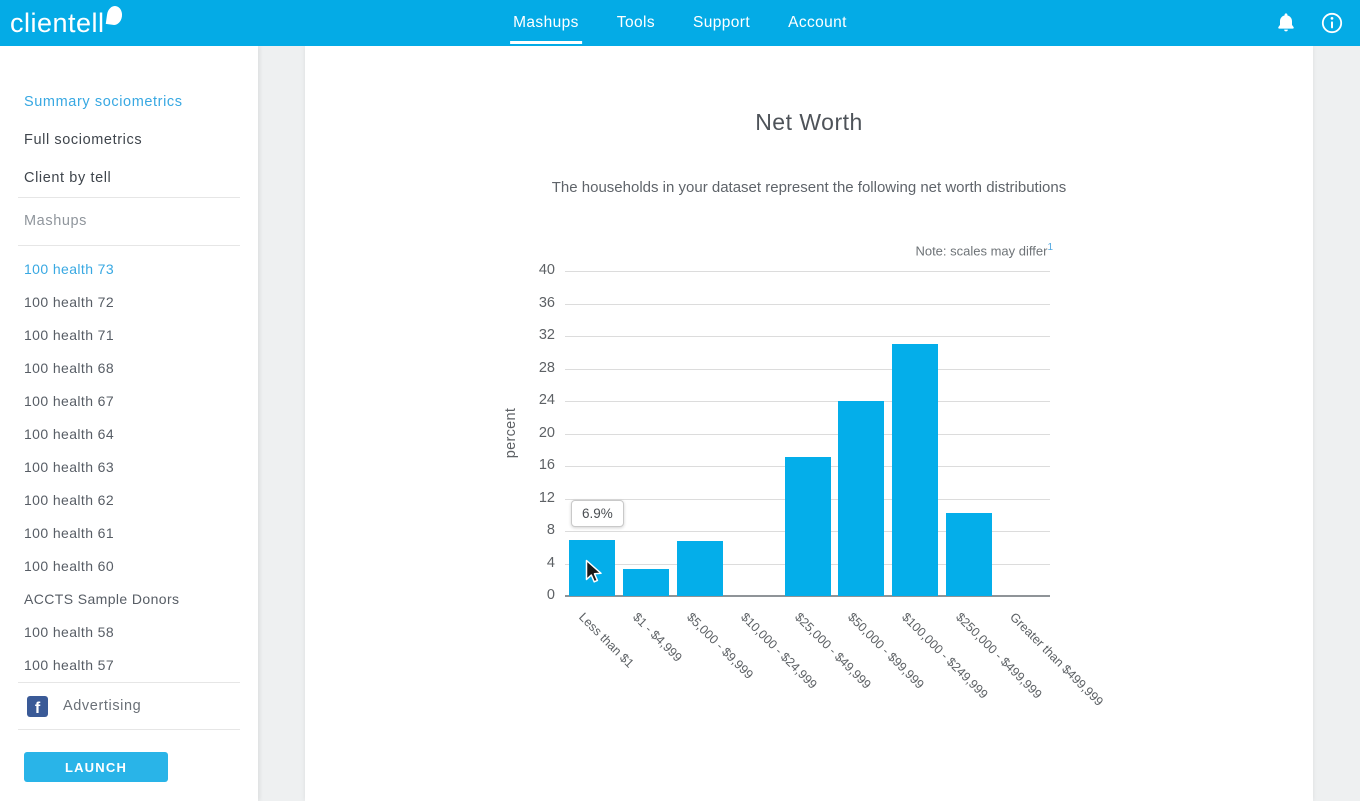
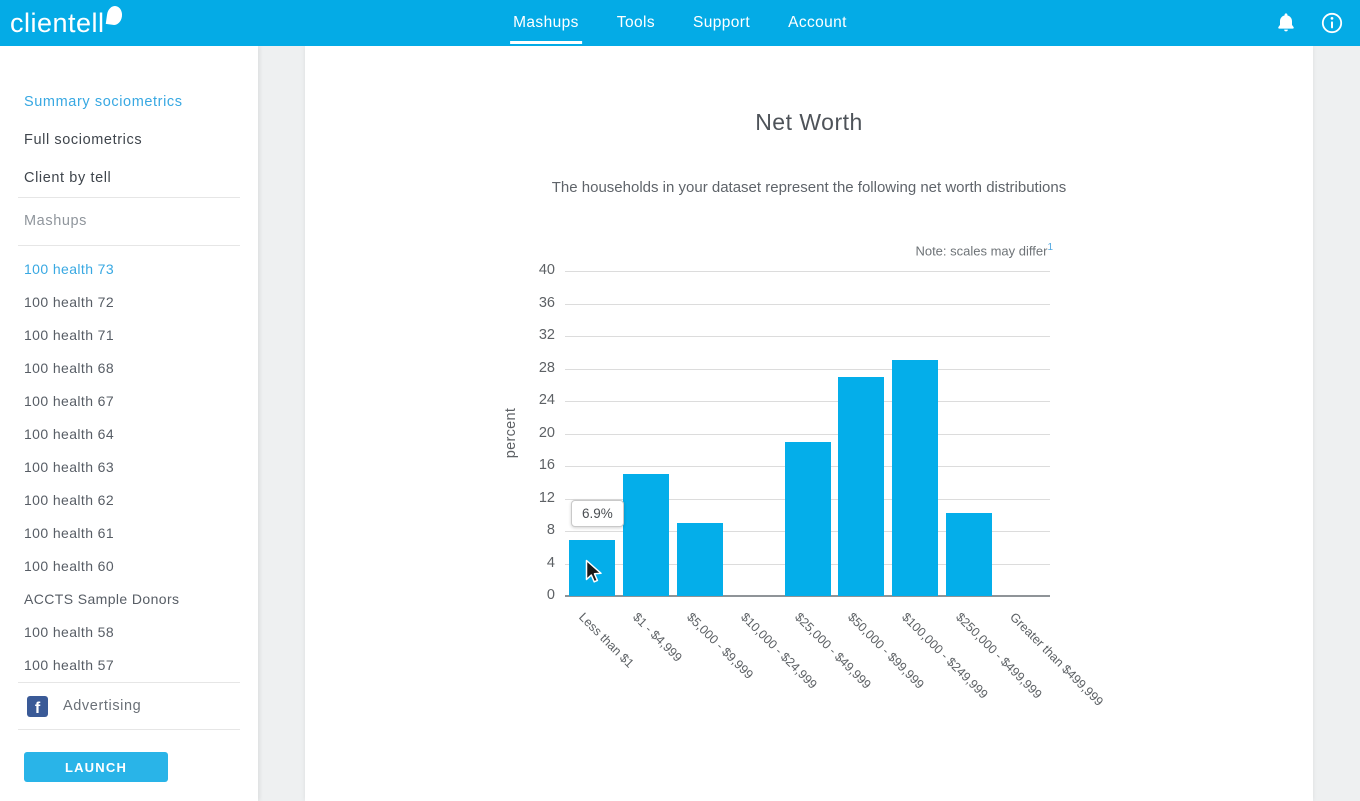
$1 - $4,999: 3 -> 15
$5,000 - $9,999: 7 -> 9
$25,000 - $49,999: 17 -> 19
$50,000 - $99,999: 24 -> 27
$100,000 - $249,999: 31 -> 29
